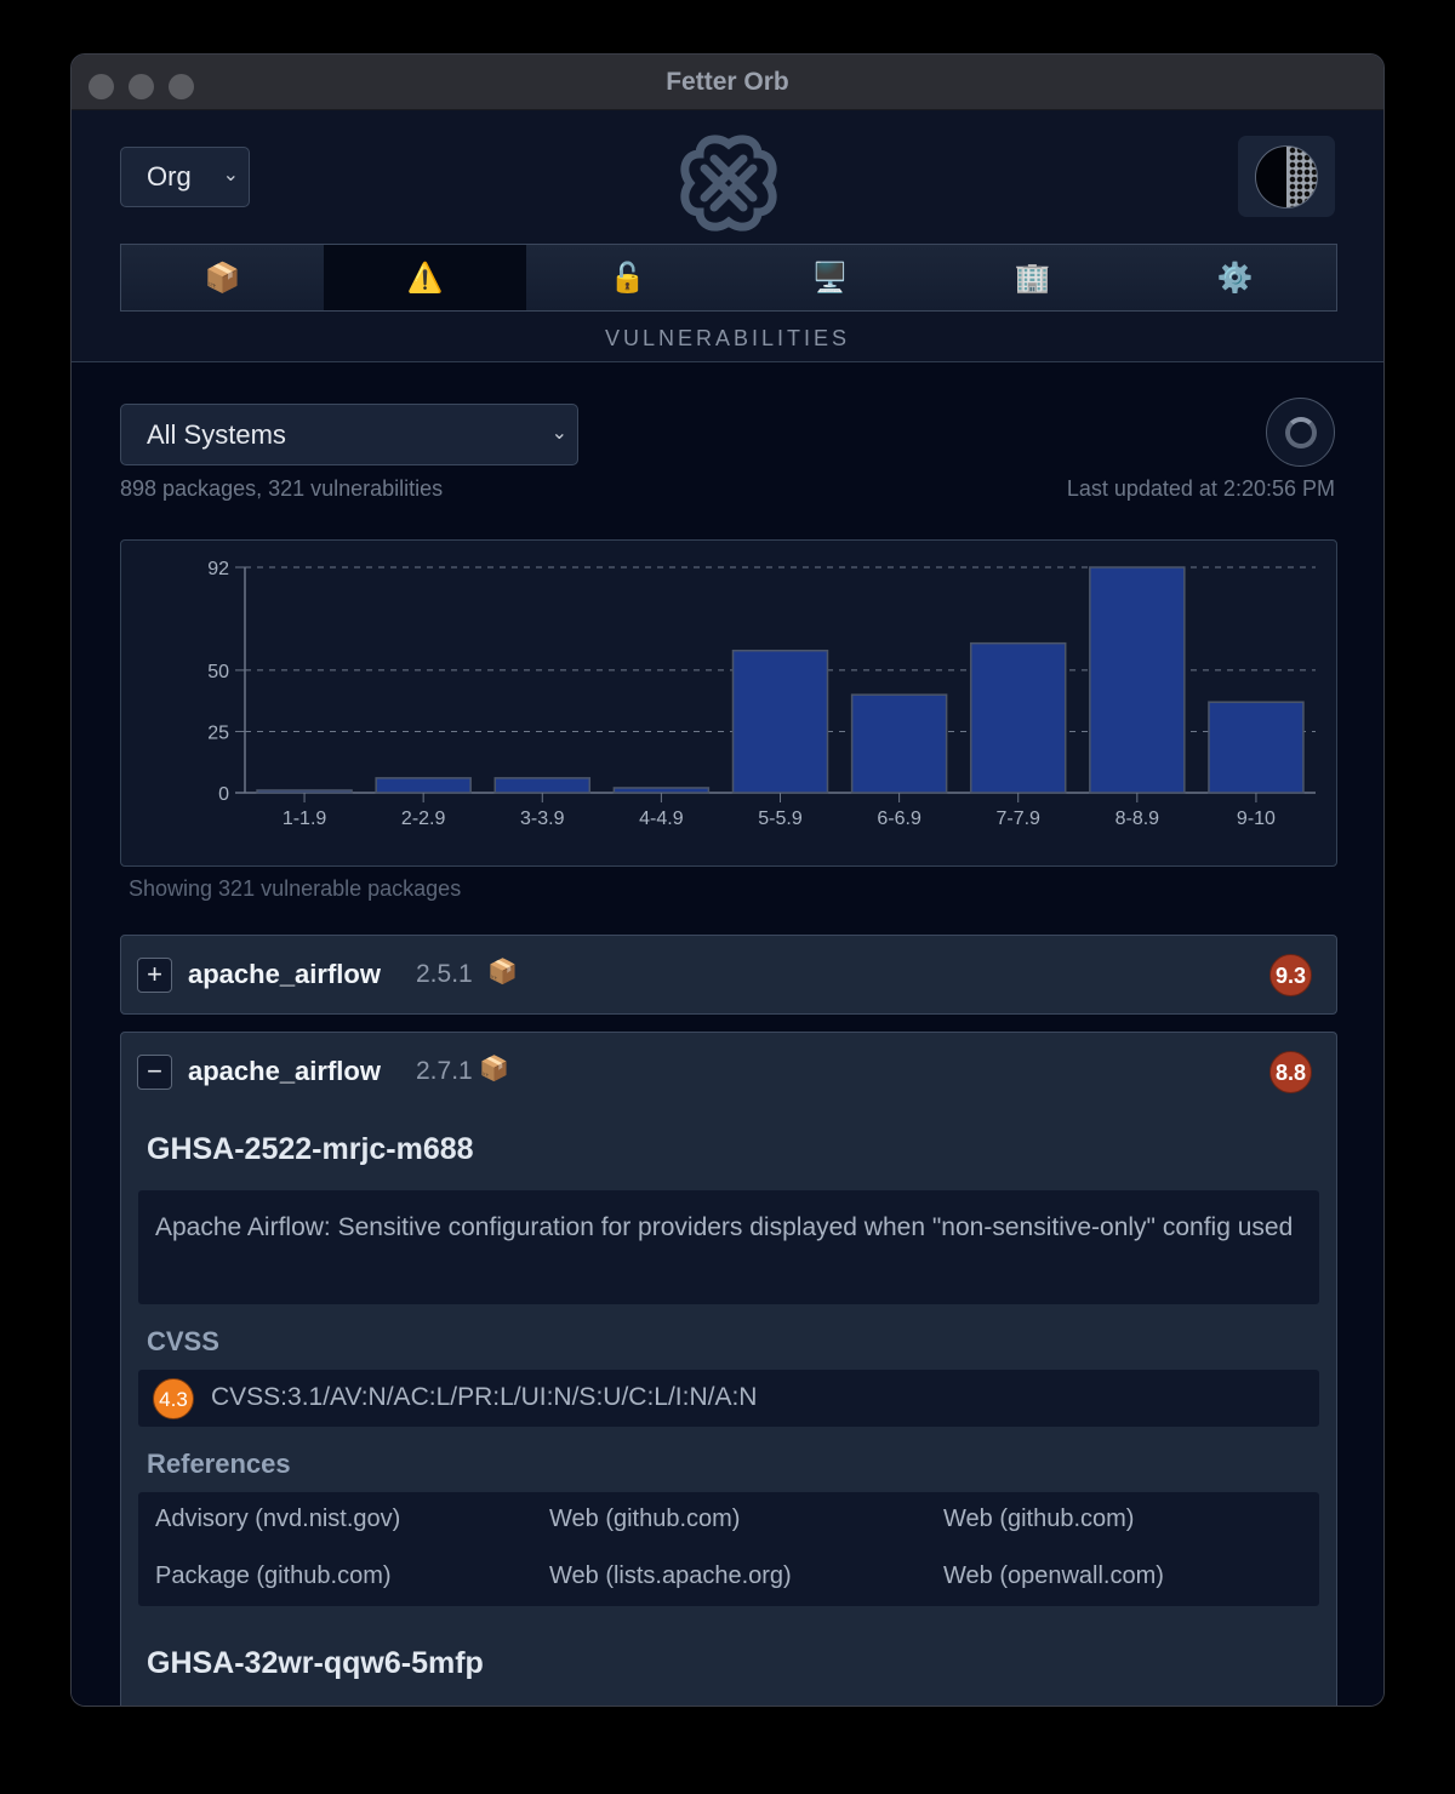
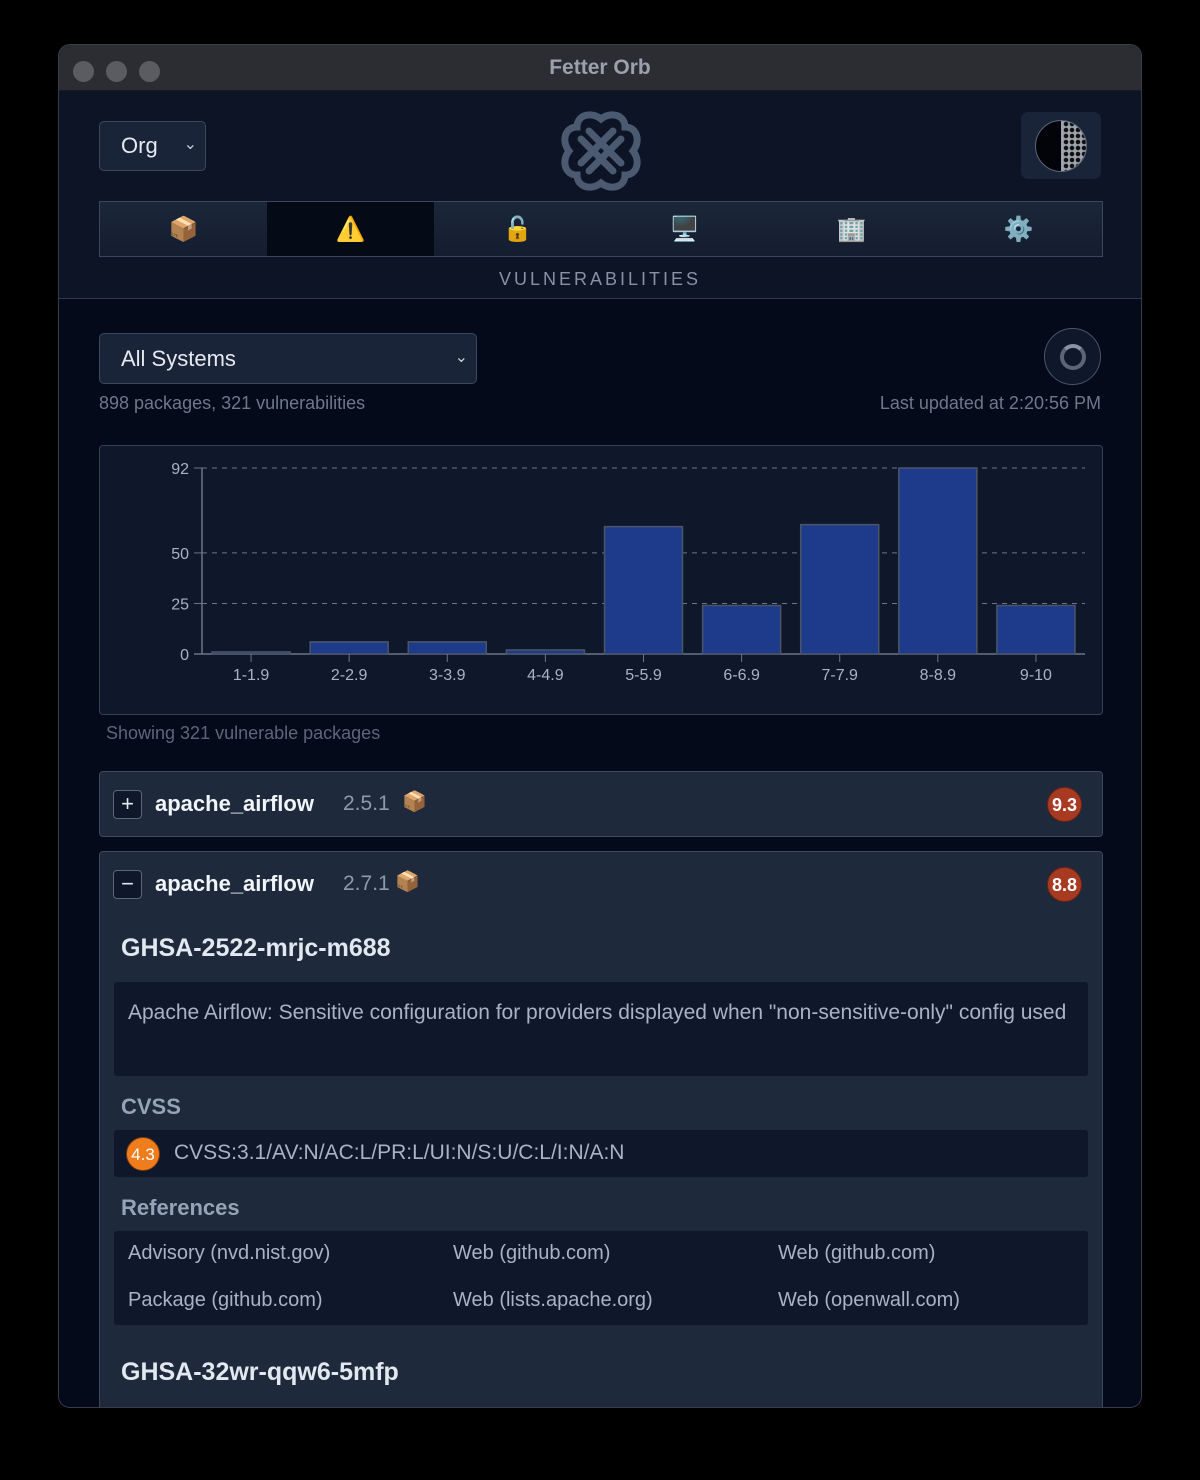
5-5.9: 58 -> 63
6-6.9: 40 -> 24
7-7.9: 61 -> 64
9-10: 37 -> 24
